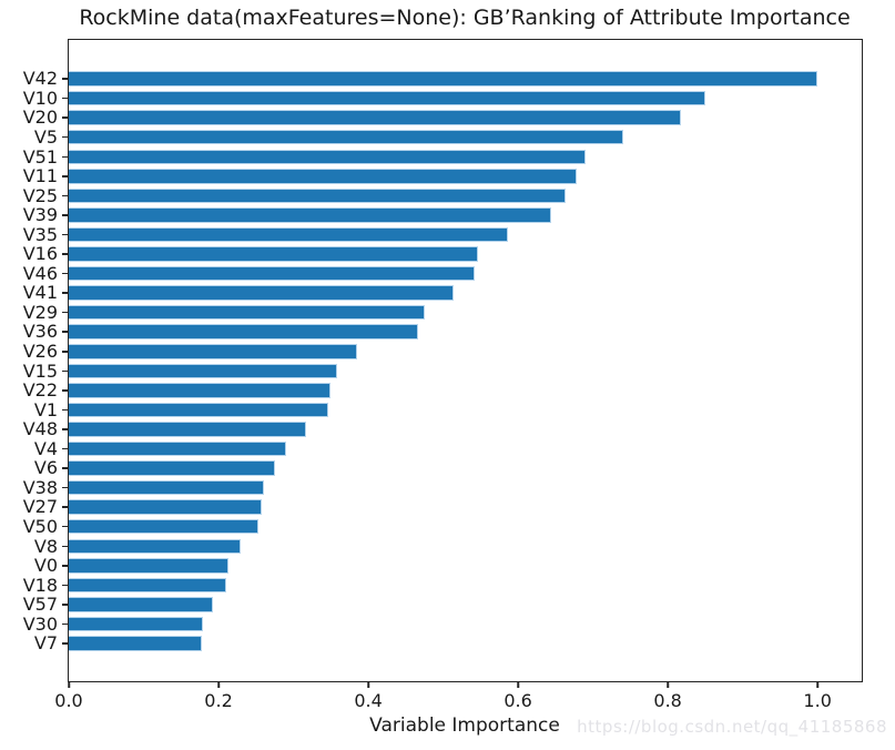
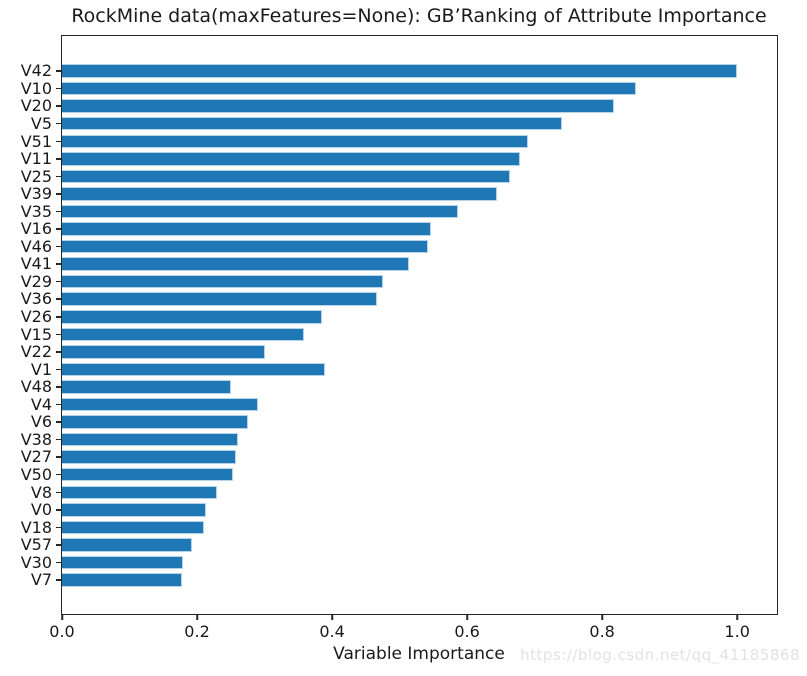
V22: 0.35 -> 0.30
V1: 0.35 -> 0.39
V48: 0.32 -> 0.25
